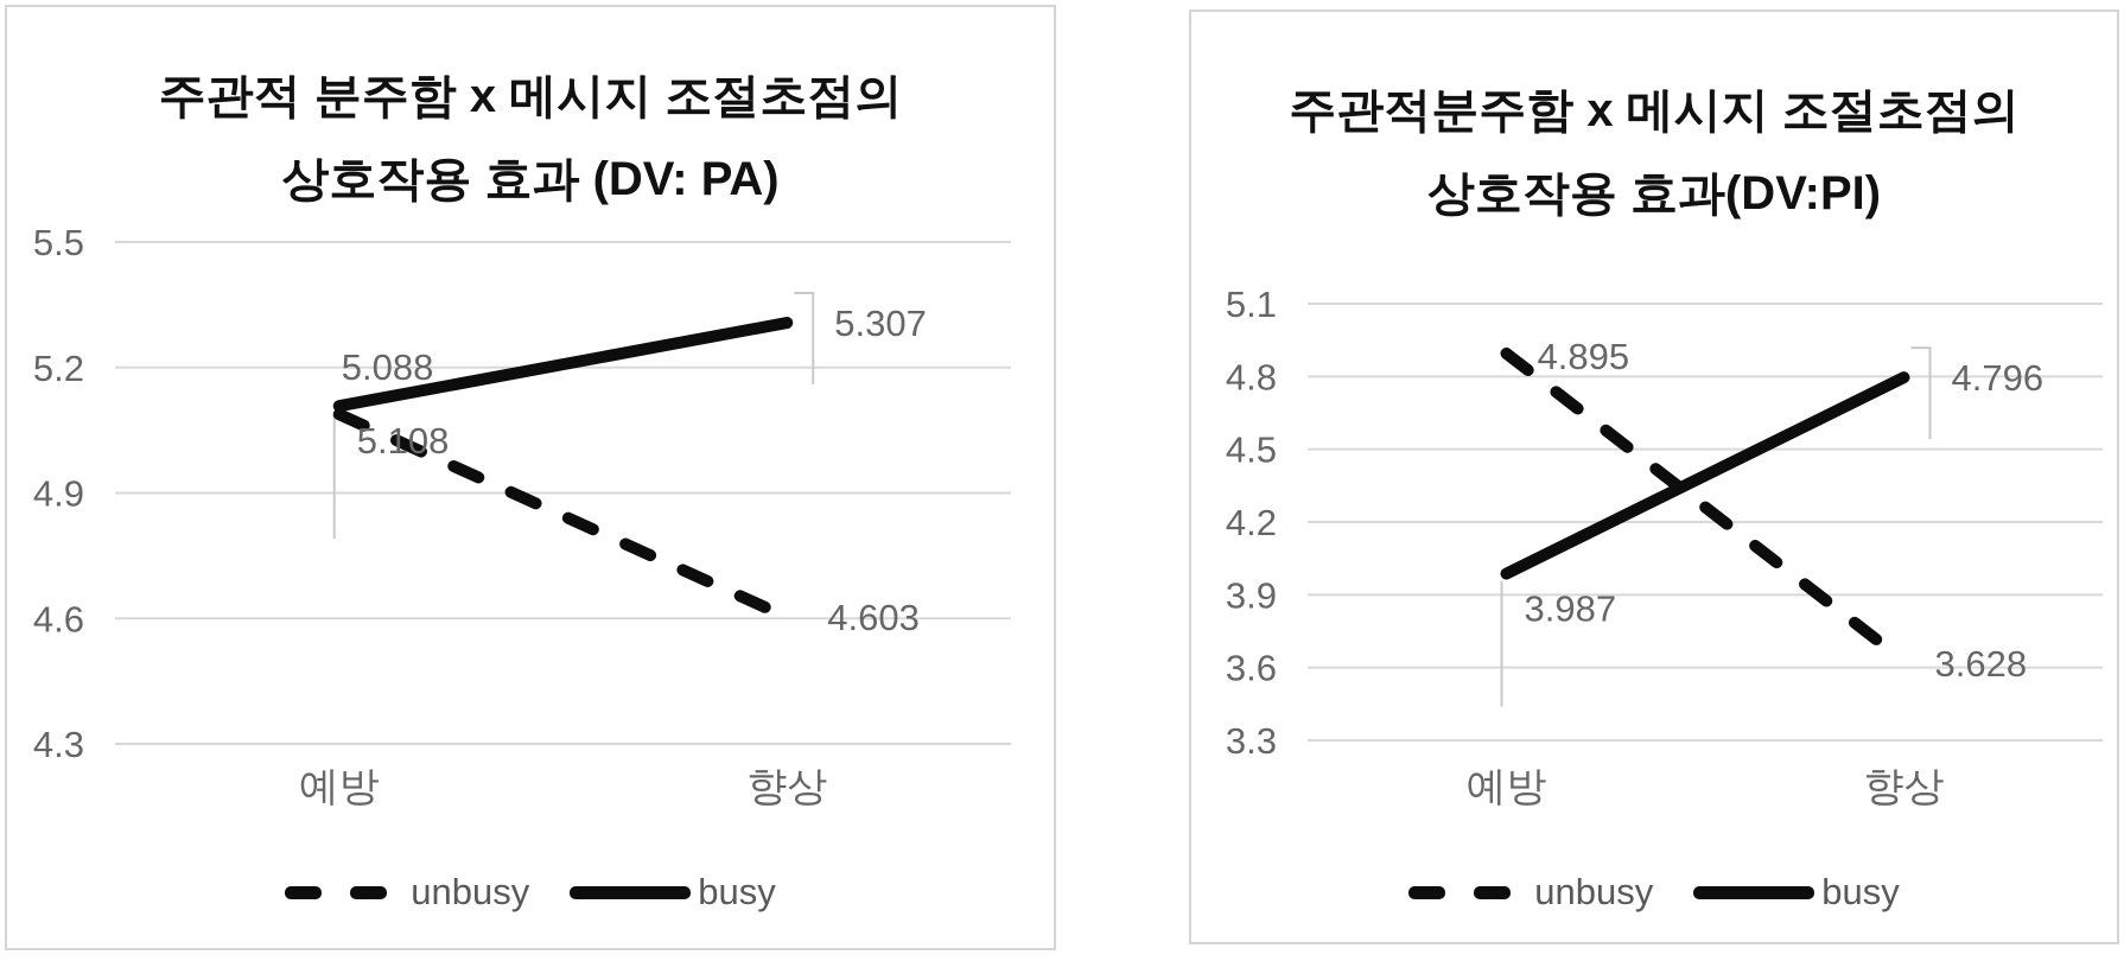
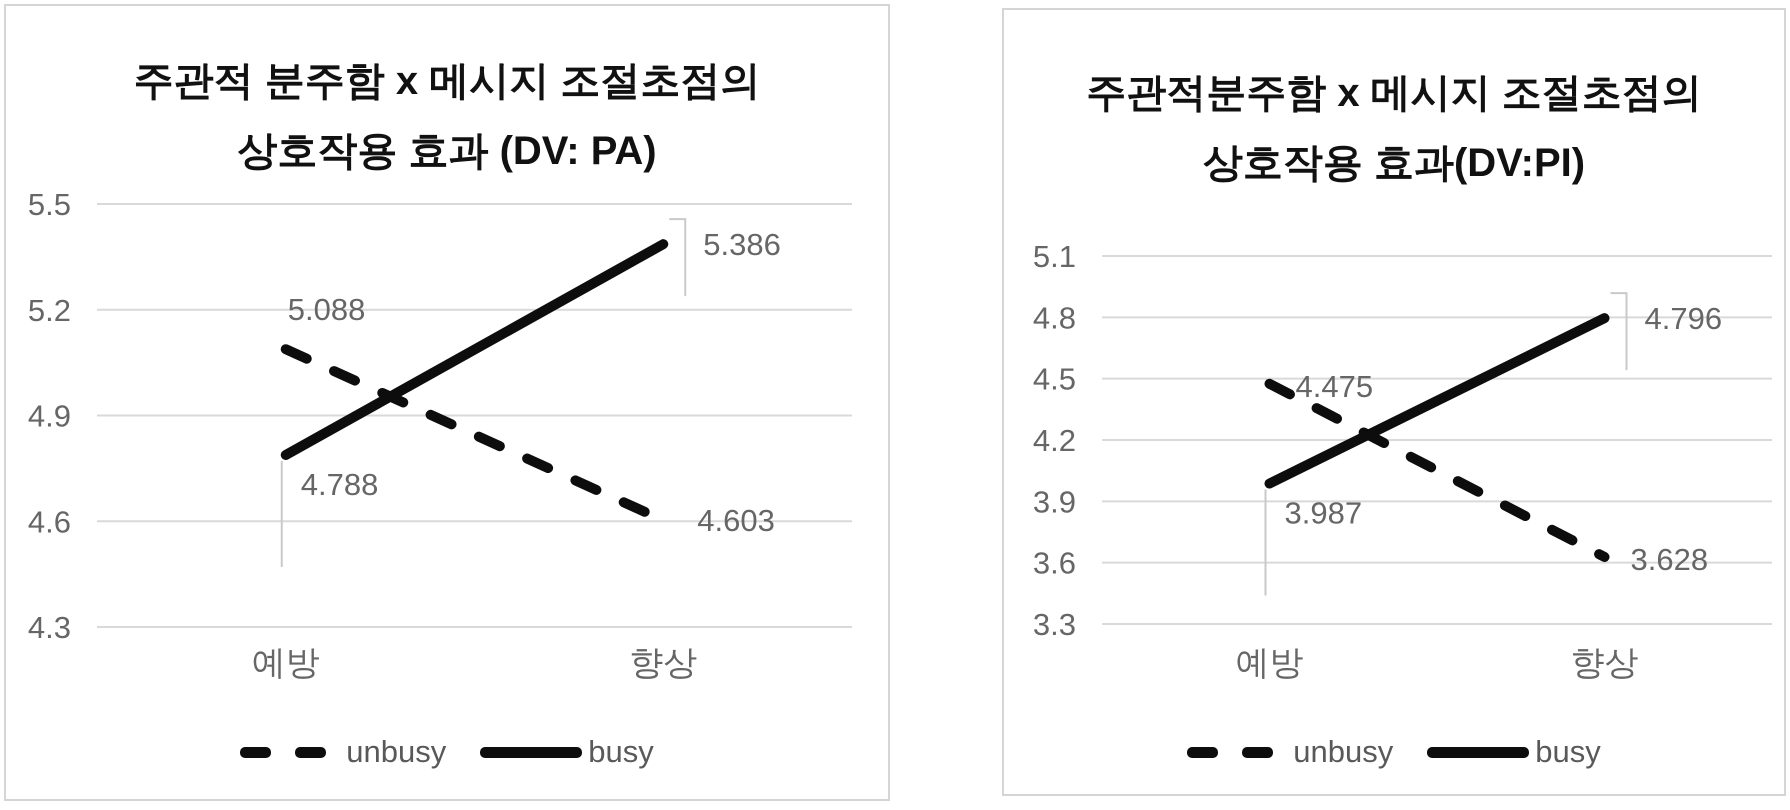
주관적 분주함 x 메시지 조절초점의 상호작용 효과 (DV: PA)/busy/예방: 5.108 -> 4.788
주관적 분주함 x 메시지 조절초점의 상호작용 효과 (DV: PA)/busy/향상: 5.307 -> 5.386
주관적분주함 x 메시지 조절초점의 상호작용 효과(DV:PI)/unbusy/예방: 4.895 -> 4.475
